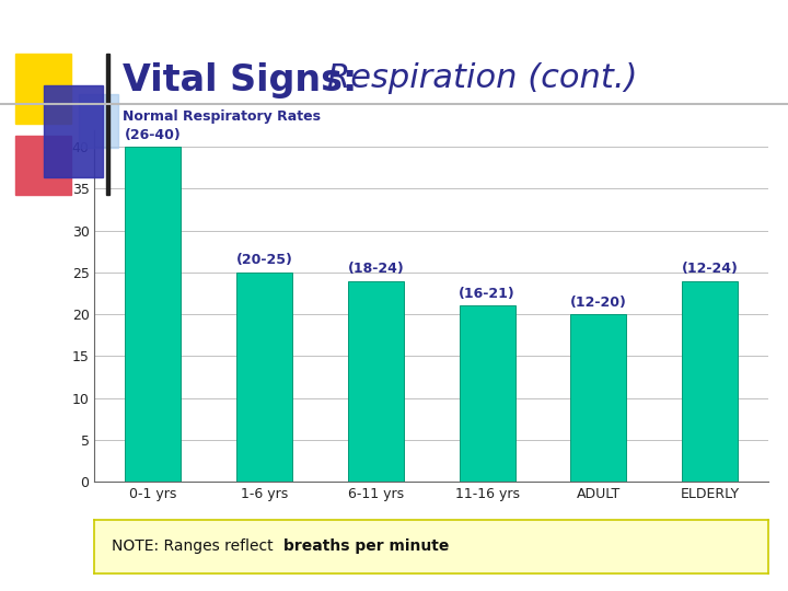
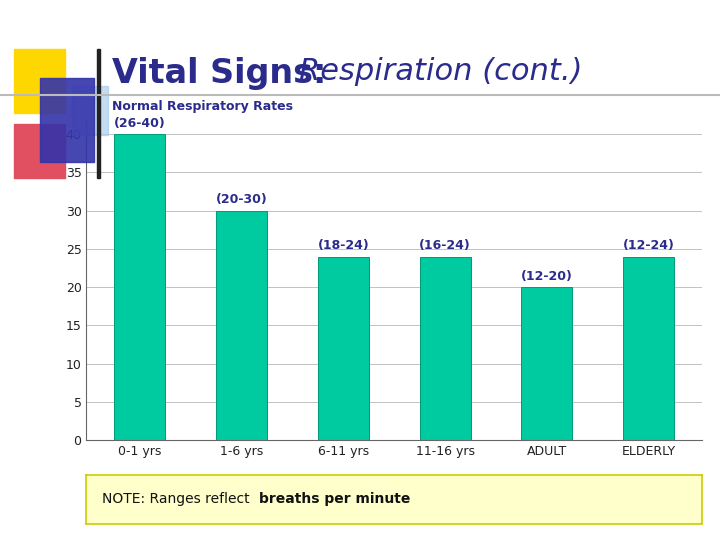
1-6 yrs: 25 -> 30
11-16 yrs: 21 -> 24
